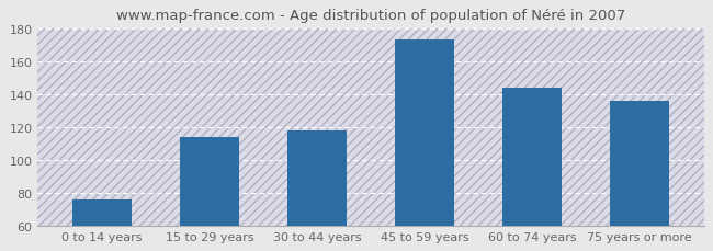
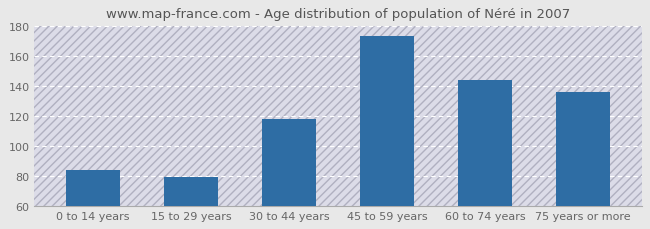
0 to 14 years: 76 -> 84
15 to 29 years: 114 -> 79
